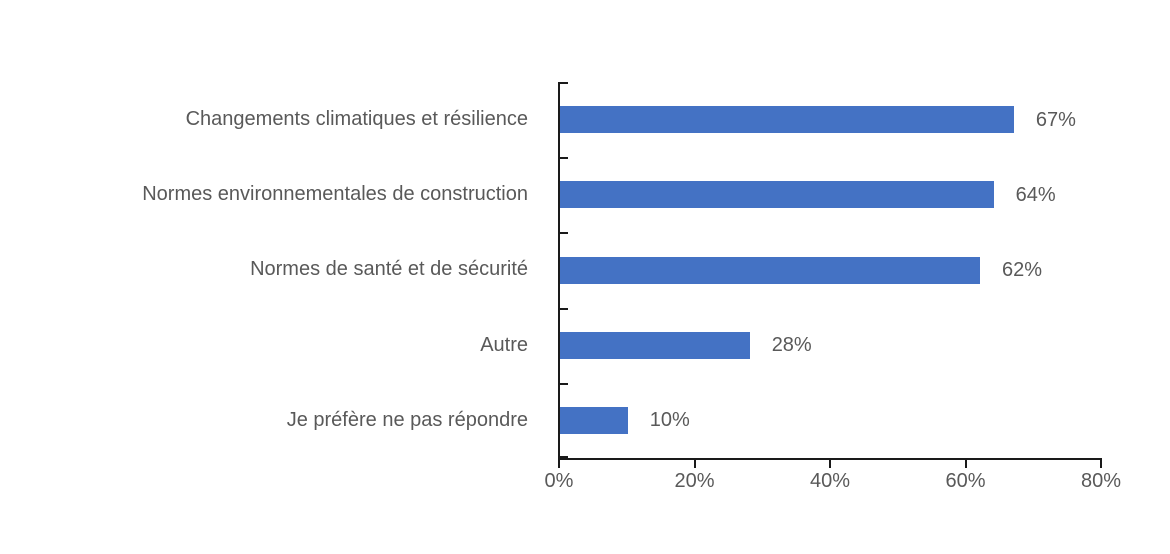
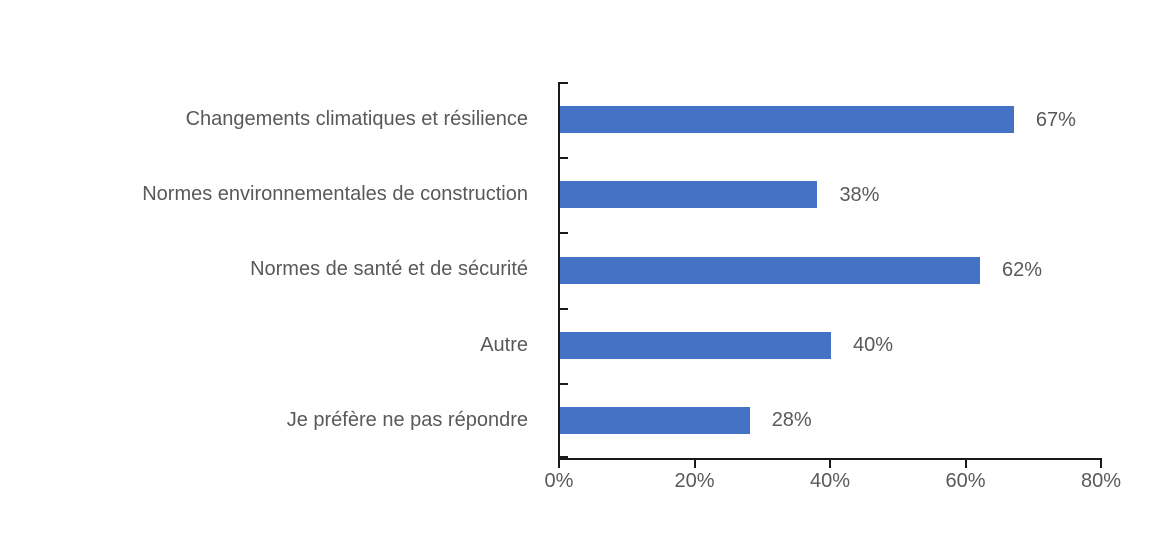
Normes environnementales de construction: 64% -> 38%
Autre: 28% -> 40%
Je préfère ne pas répondre: 10% -> 28%
